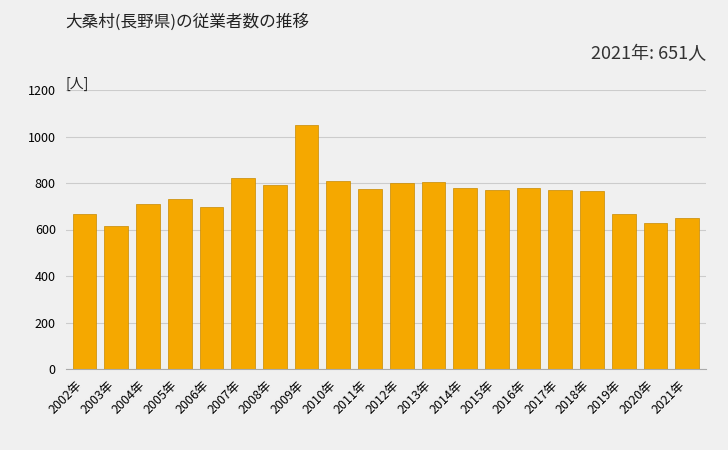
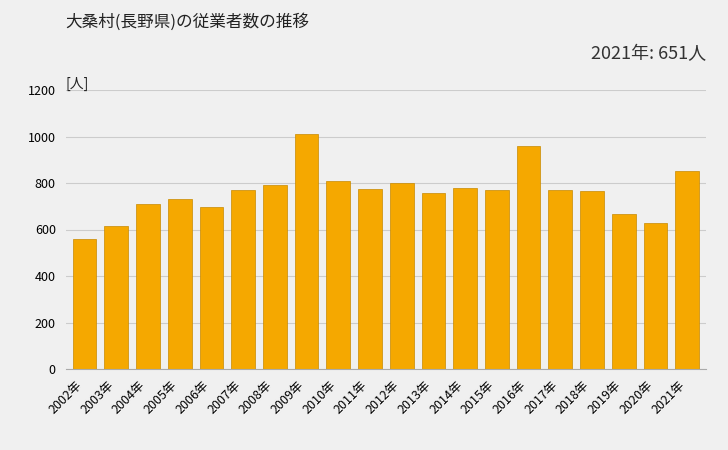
2002年: 665 -> 560
2007年: 820 -> 770
2009年: 1050 -> 1010
2013年: 805 -> 755
2016年: 780 -> 960
2021年: 651 -> 850
